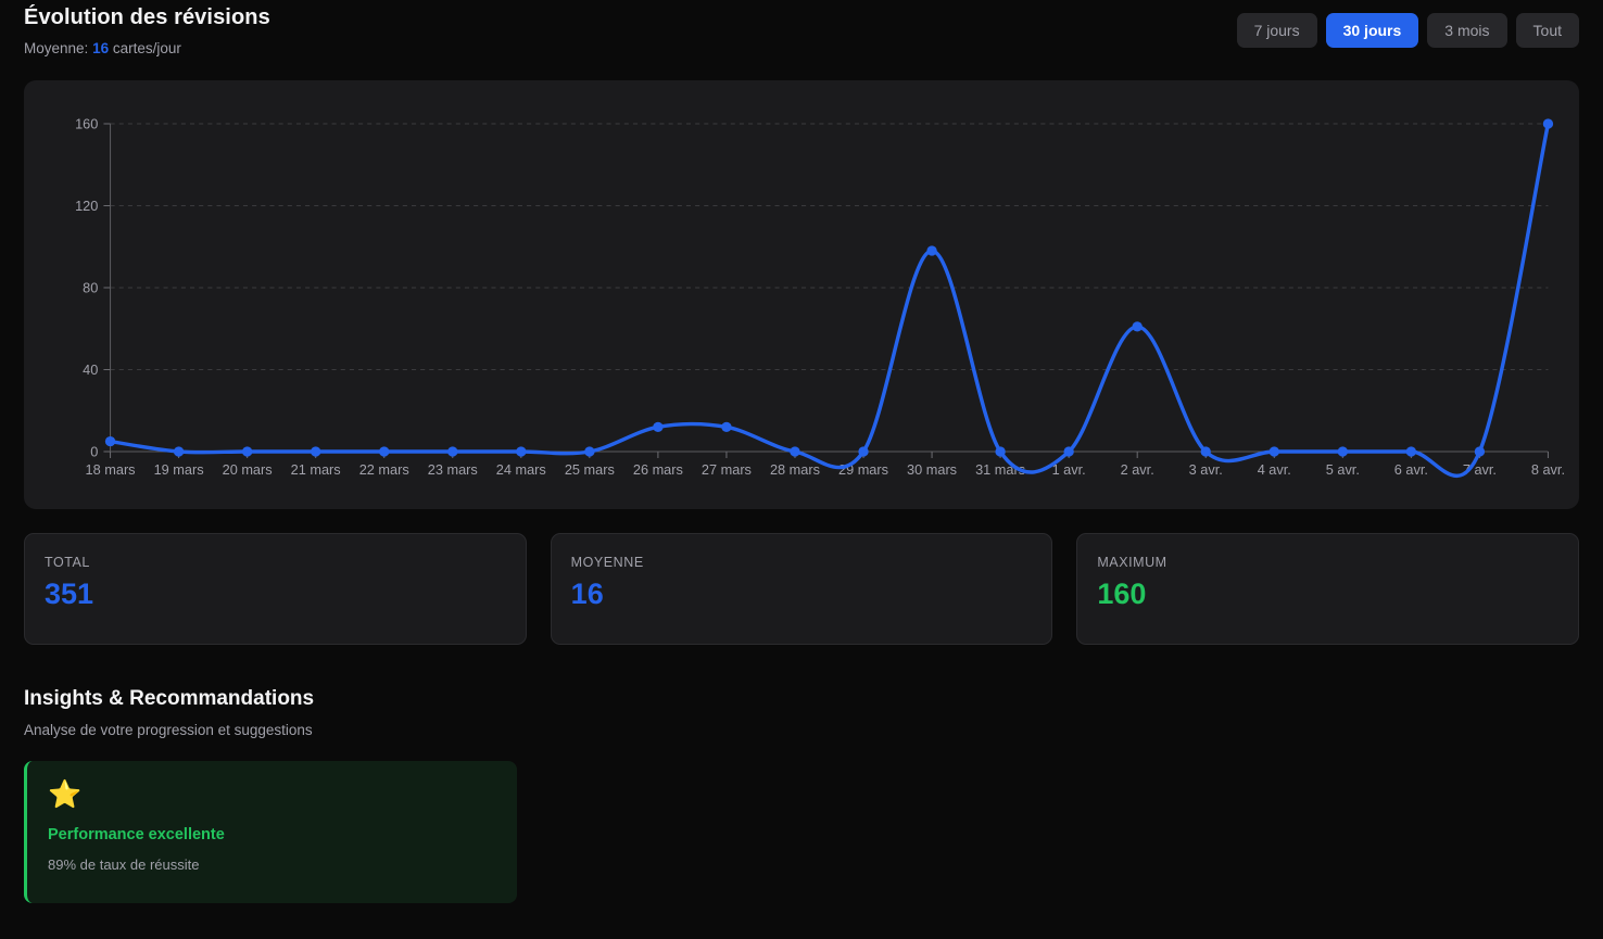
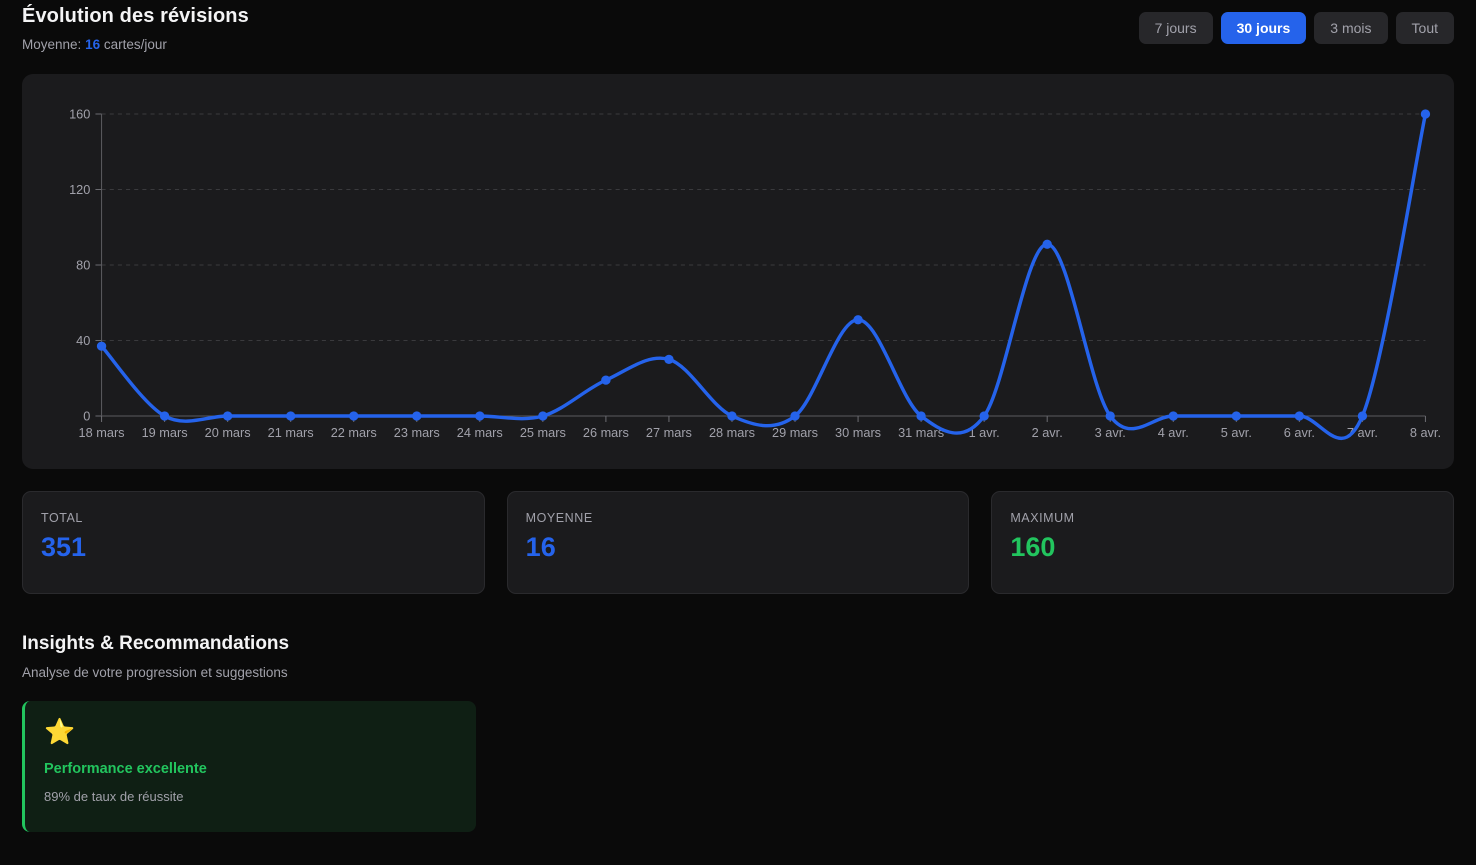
18 mars: 5 -> 37
26 mars: 12 -> 19
27 mars: 12 -> 30
30 mars: 98 -> 51
2 avr.: 61 -> 91
